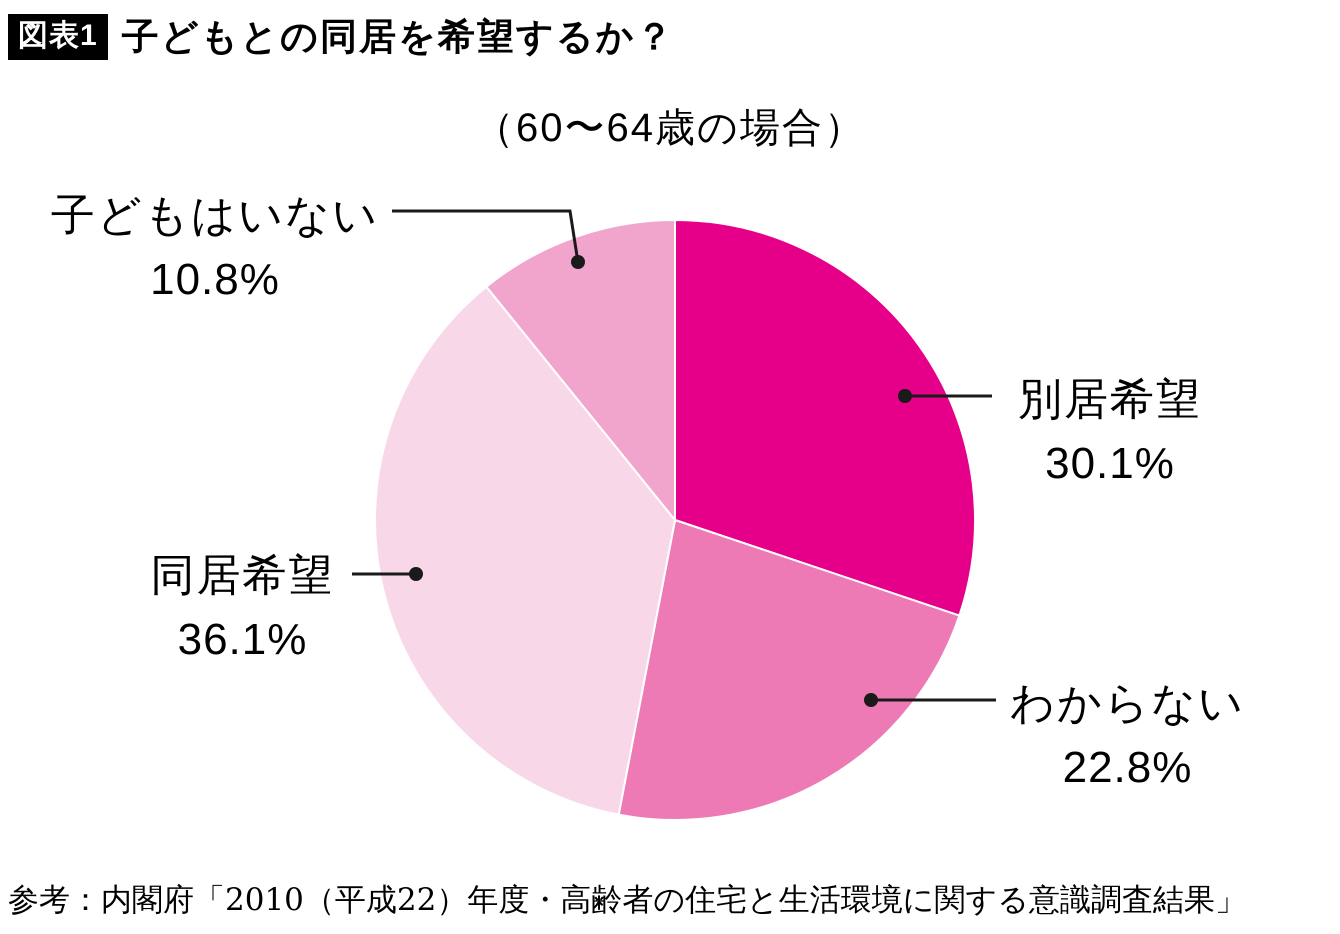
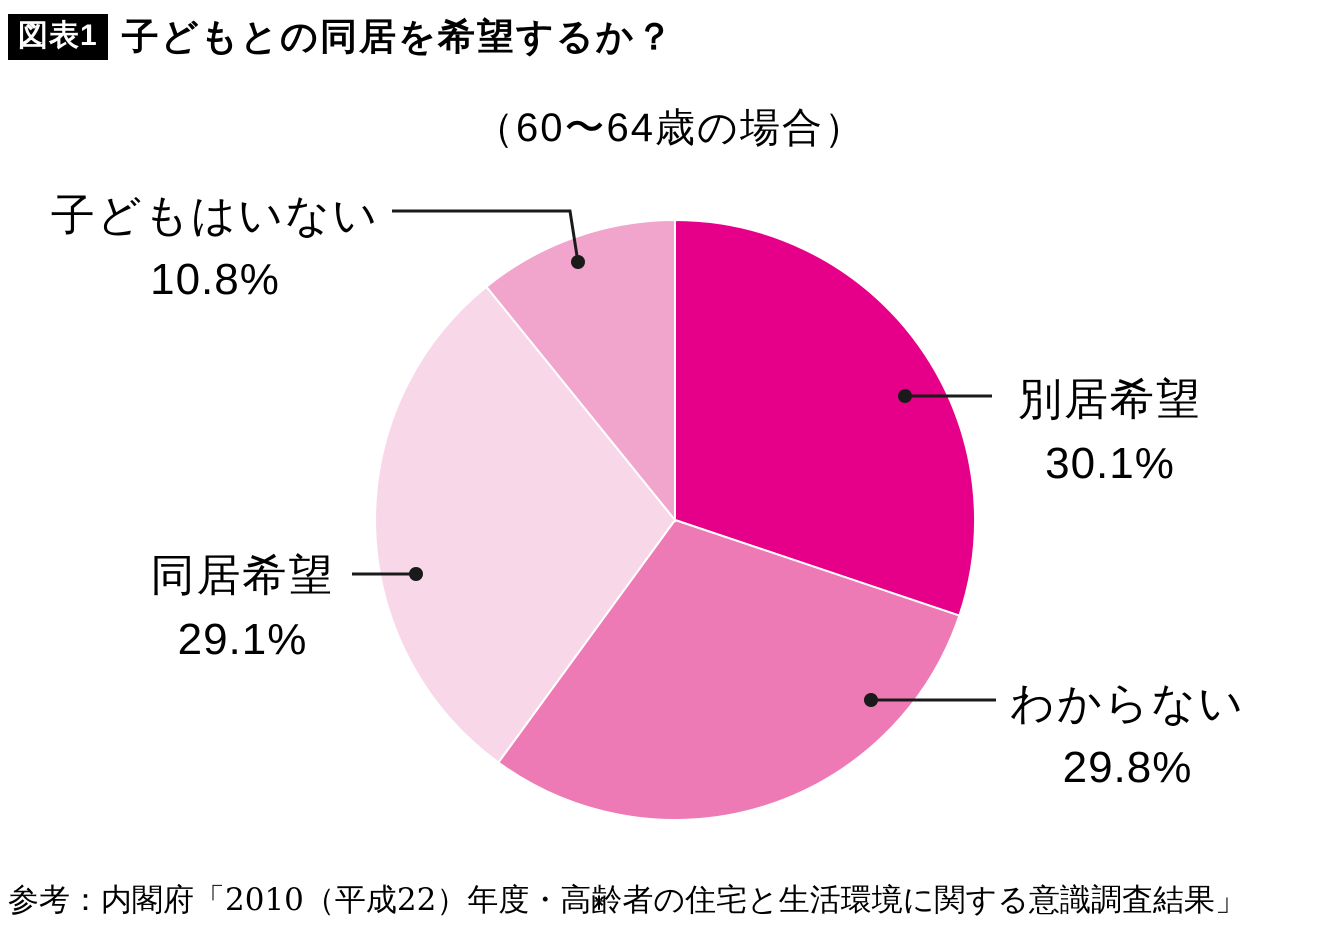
わからない: 22.8% -> 29.8%
同居希望: 36.1% -> 29.1%
